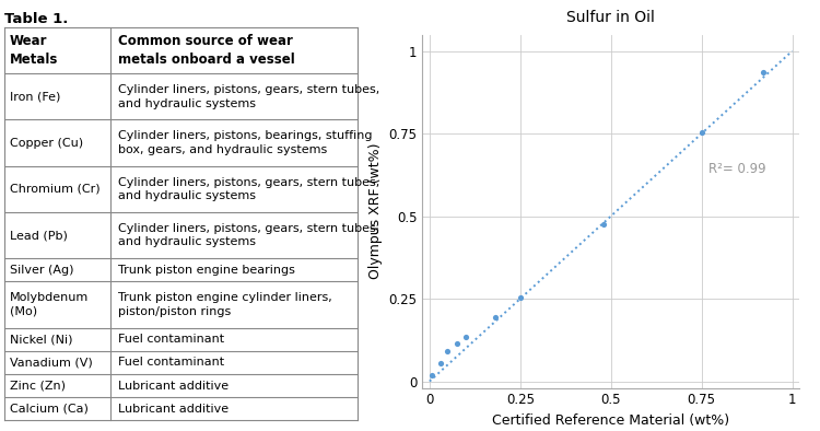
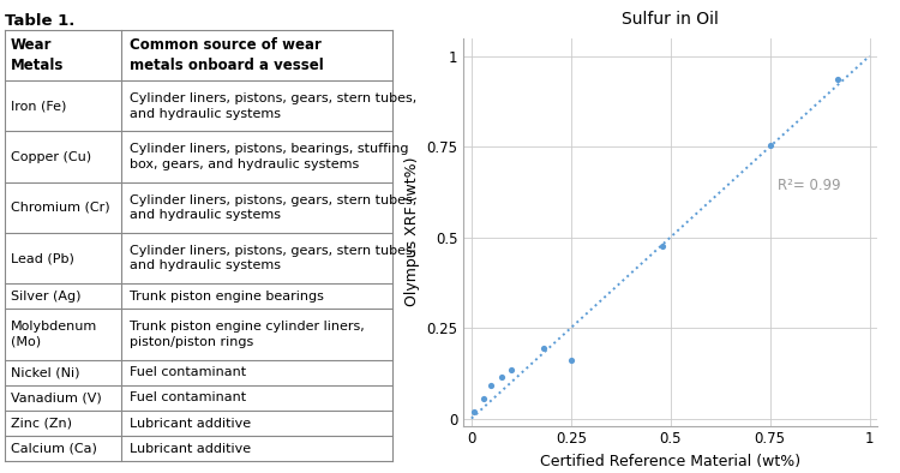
0.25: 0.255 -> 0.160
